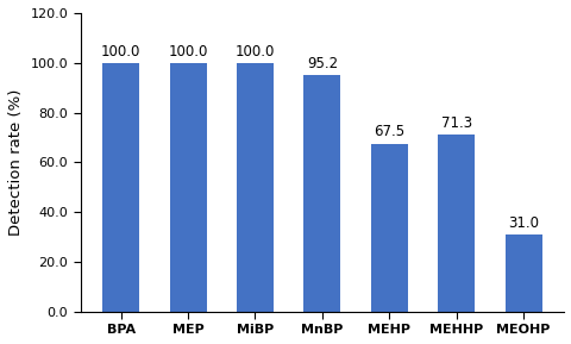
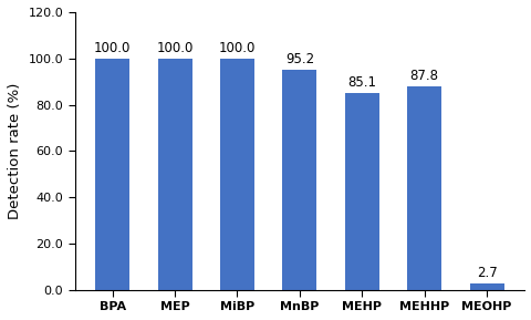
MEHP: 67.5 -> 85.1
MEHHP: 71.3 -> 87.8
MEOHP: 31.0 -> 2.7
